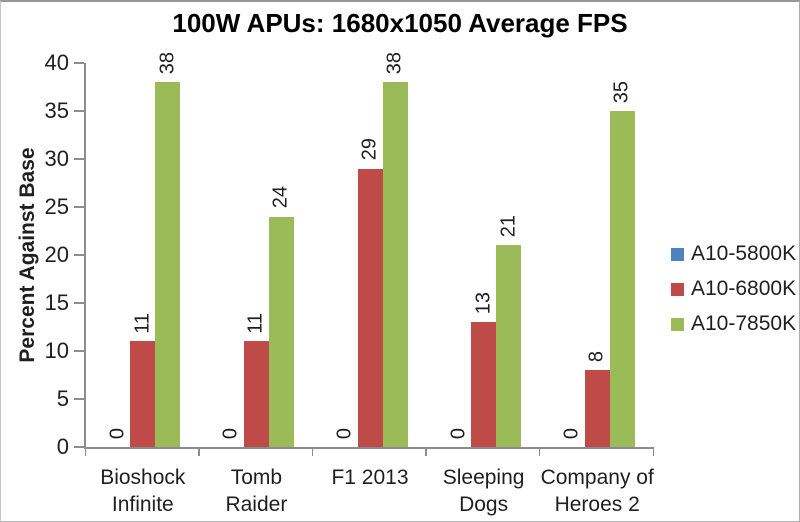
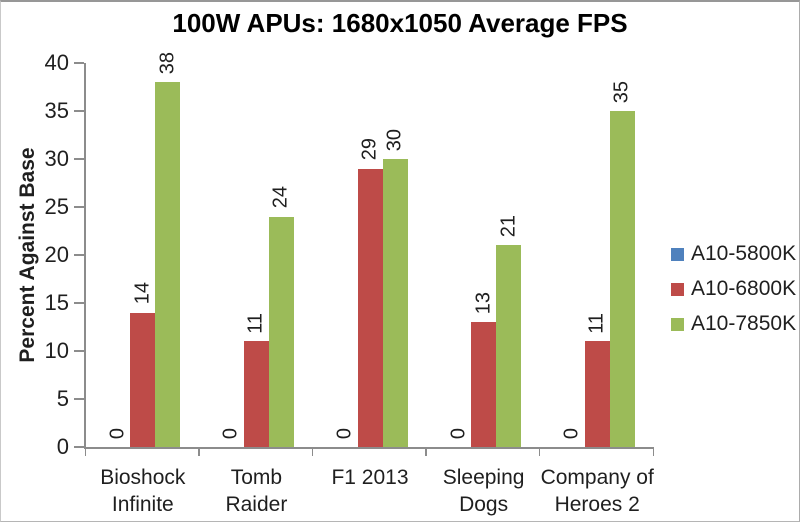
A10-6800K/Bioshock Infinite: 11 -> 14
A10-7850K/F1 2013: 38 -> 30
A10-6800K/Company of Heroes 2: 8 -> 11
